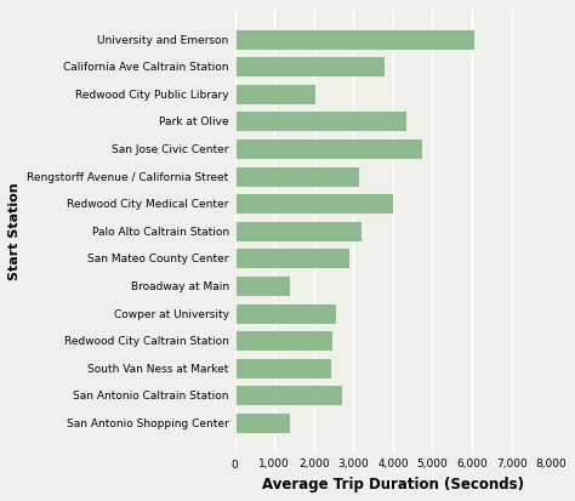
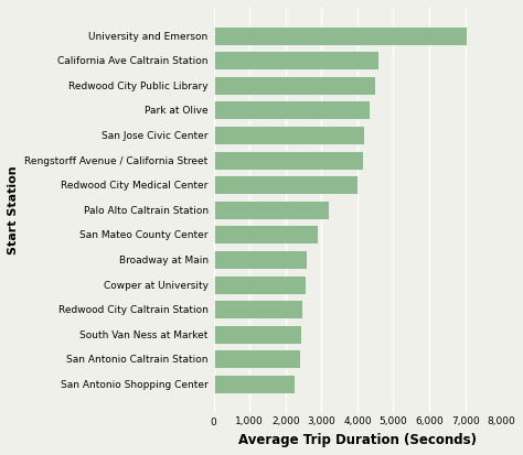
University and Emerson: 6,050 -> 7,050
California Ave Caltrain Station: 3,800 -> 4,600
Redwood City Public Library: 2,050 -> 4,500
San Jose Civic Center: 4,750 -> 4,200
Rengstorff Avenue / California Street: 3,150 -> 4,150
Broadway at Main: 1,400 -> 2,580
San Antonio Caltrain Station: 2,700 -> 2,400
San Antonio Shopping Center: 1,400 -> 2,250
